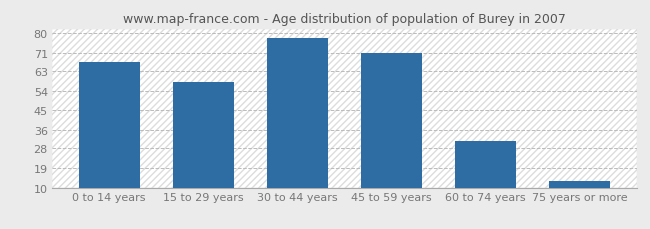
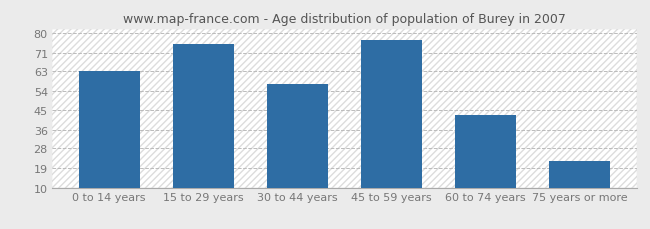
0 to 14 years: 67 -> 63
15 to 29 years: 58 -> 75
30 to 44 years: 78 -> 57
45 to 59 years: 71 -> 77
60 to 74 years: 31 -> 43
75 years or more: 13 -> 22
